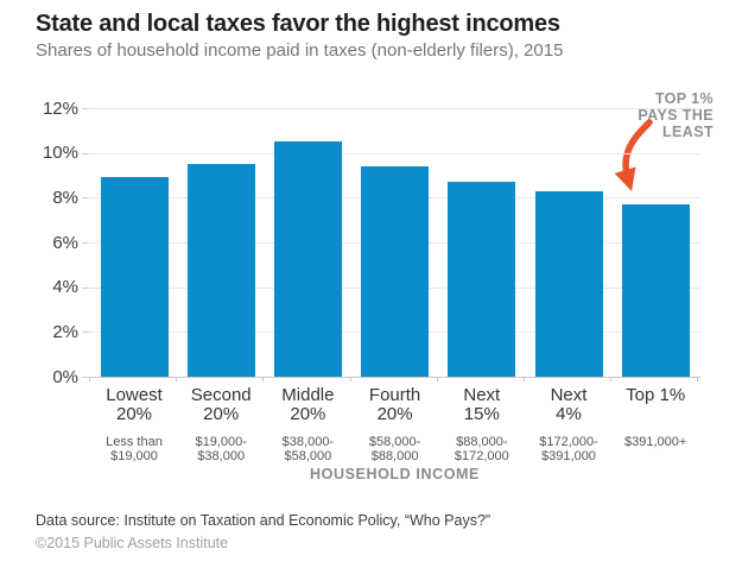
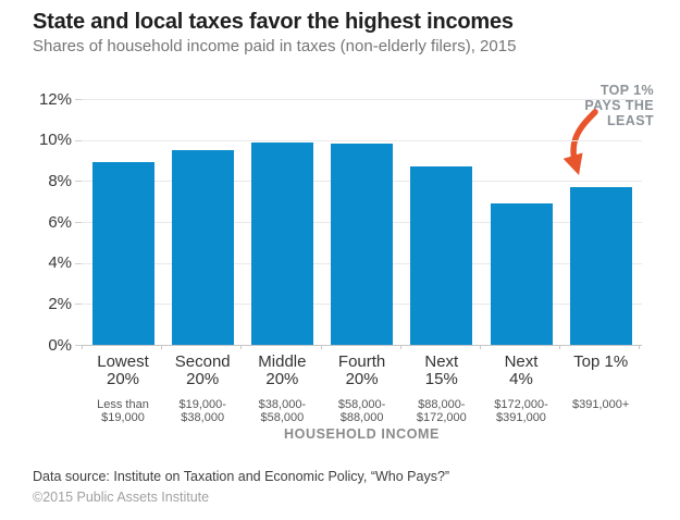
Middle 20%: 10.5% -> 9.9%
Fourth 20%: 9.4% -> 9.8%
Next 4%: 8.3% -> 6.9%
